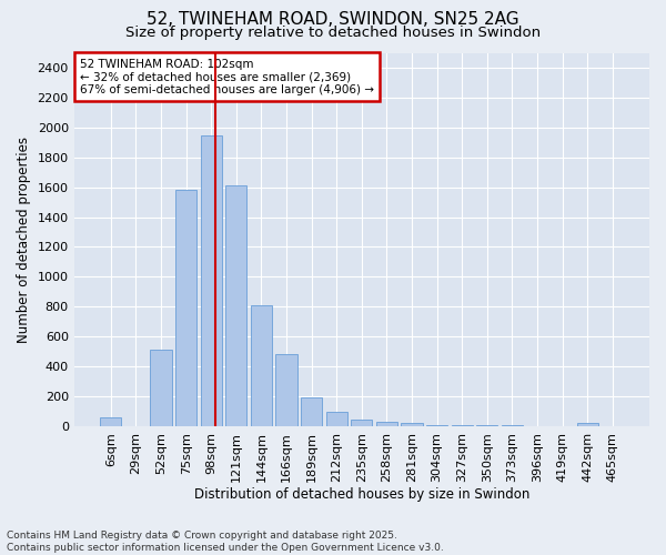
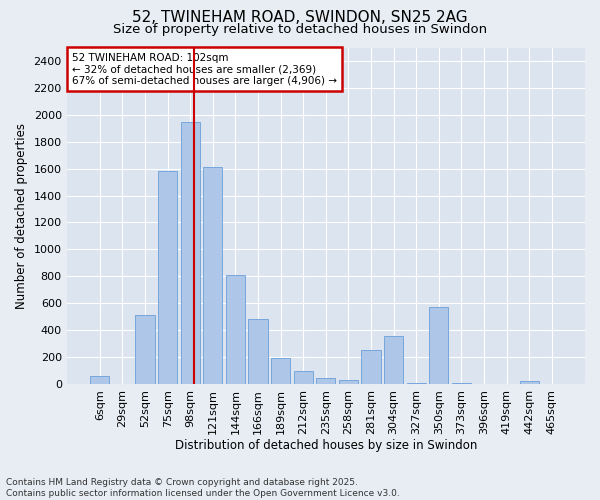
281sqm: 20 -> 250
304sqm: 10 -> 360
350sqm: 0 -> 570
